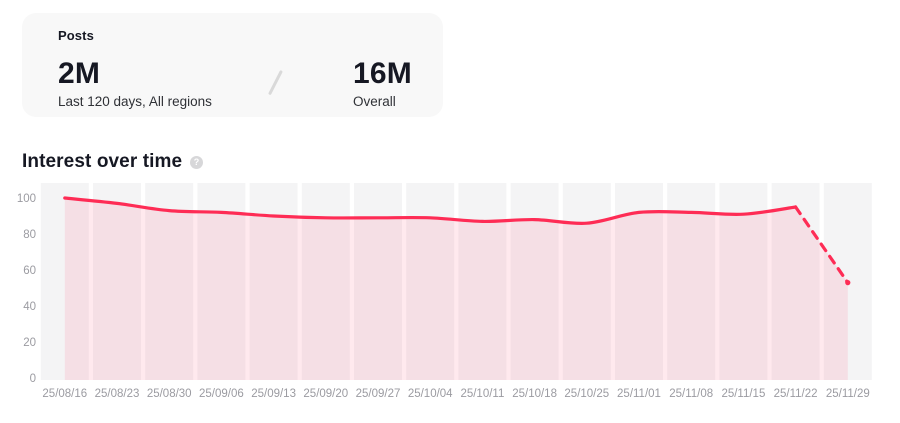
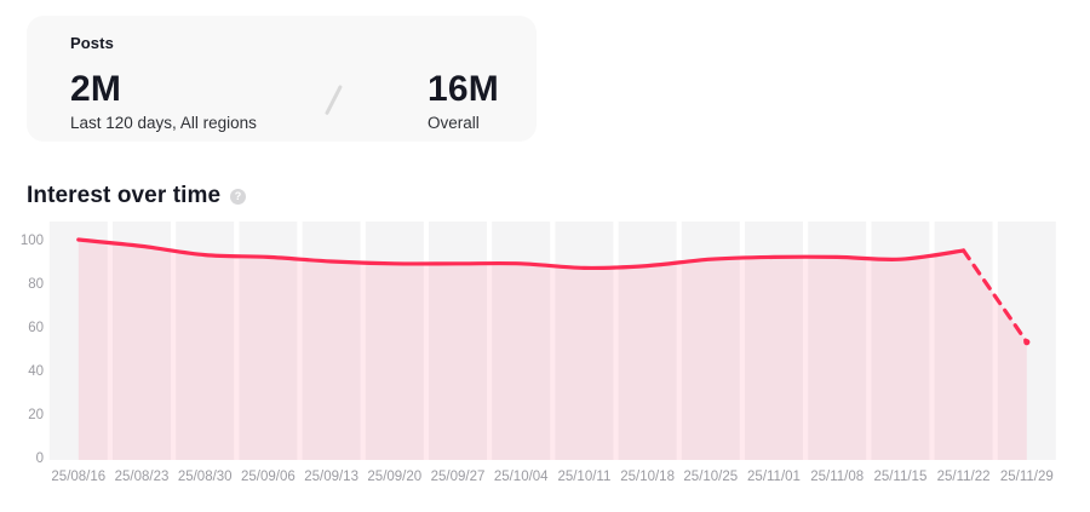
25/10/25: 86 -> 91
